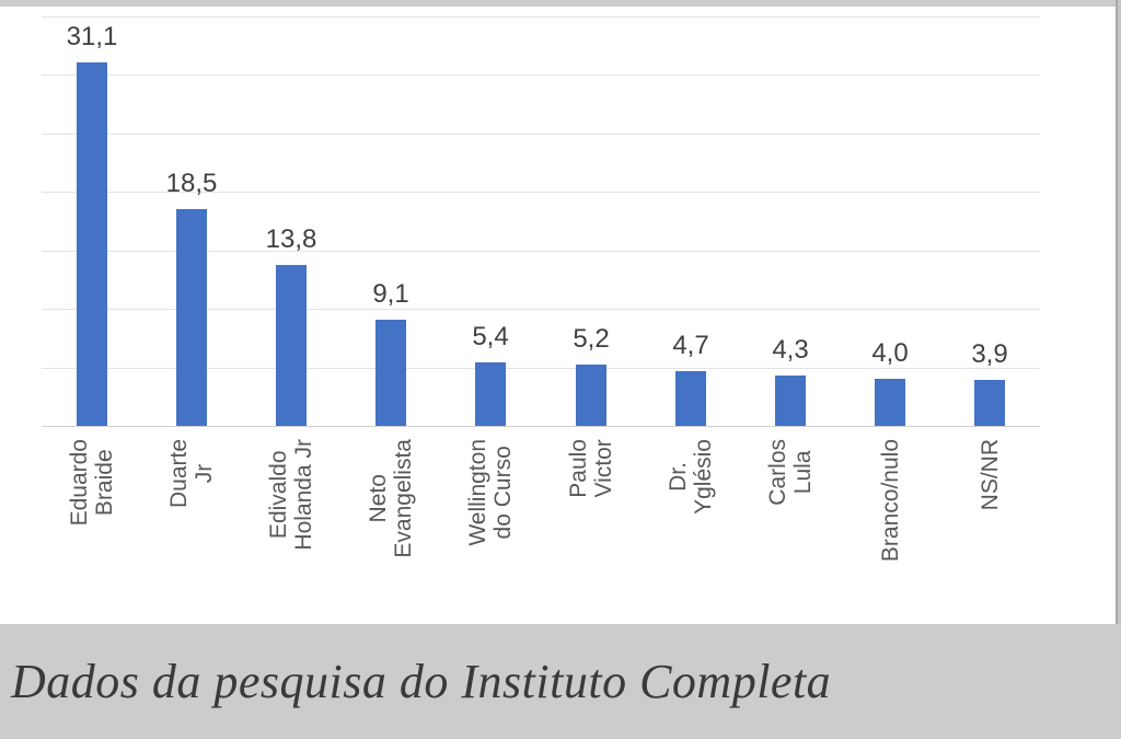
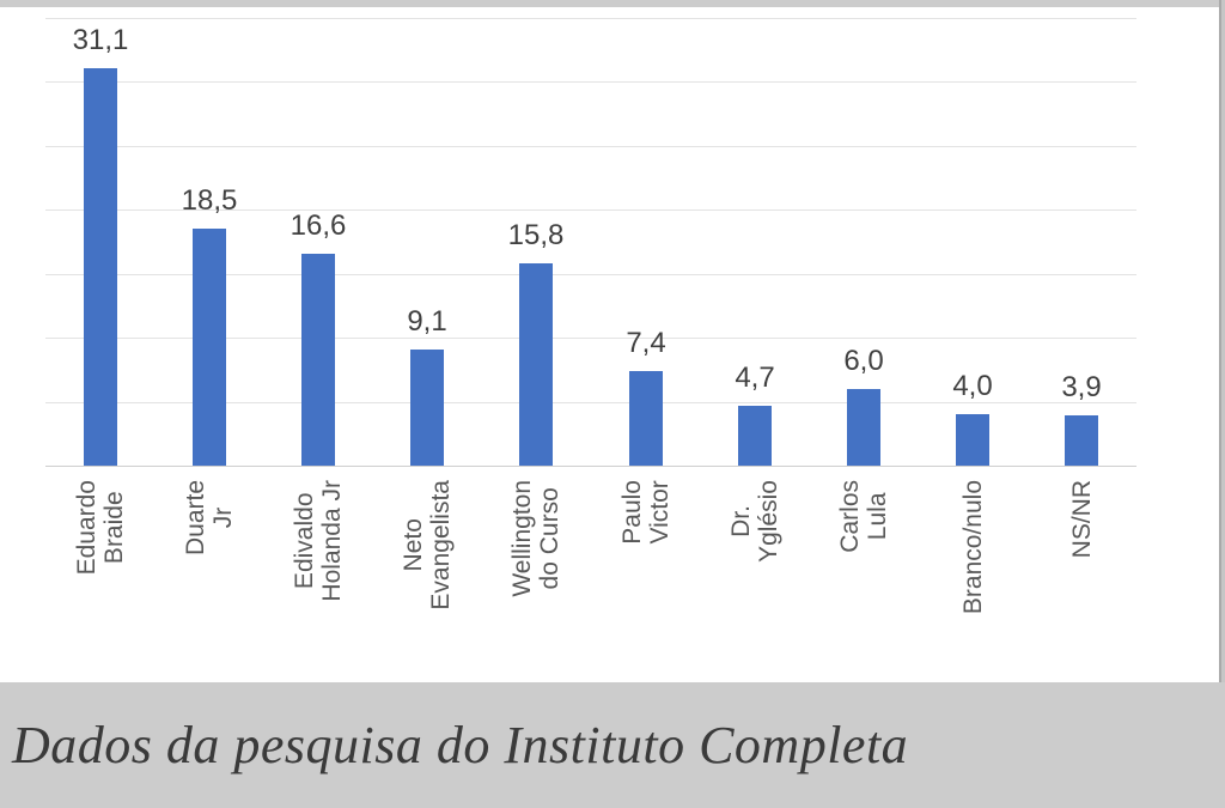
Edivaldo Holanda Jr: 13,8 -> 16,6
Wellington do Curso: 5,4 -> 15,8
Paulo Victor: 5,2 -> 7,4
Carlos Lula: 4,3 -> 6,0
